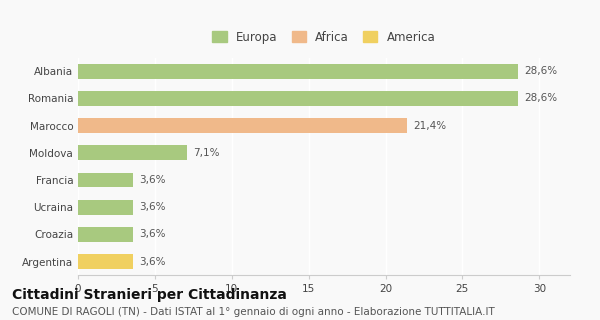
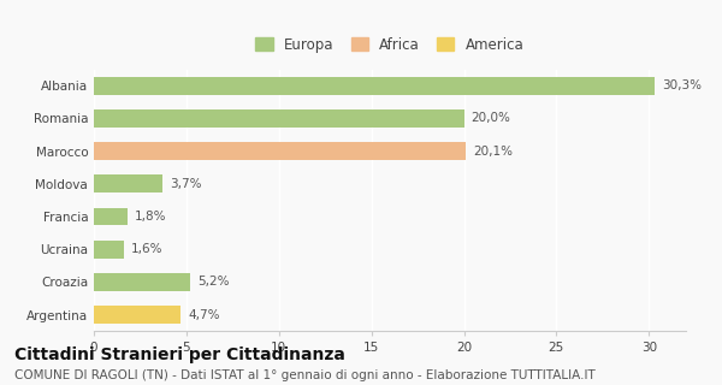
Albania: 28,6% -> 30,3%
Romania: 28,6% -> 20,0%
Marocco: 21,4% -> 20,1%
Moldova: 7,1% -> 3,7%
Francia: 3,6% -> 1,8%
Ucraina: 3,6% -> 1,6%
Croazia: 3,6% -> 5,2%
Argentina: 3,6% -> 4,7%
